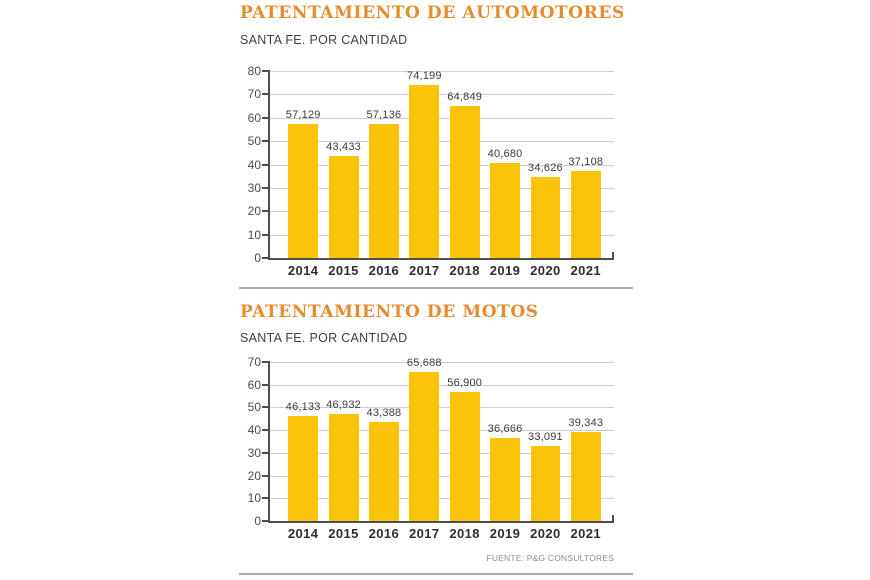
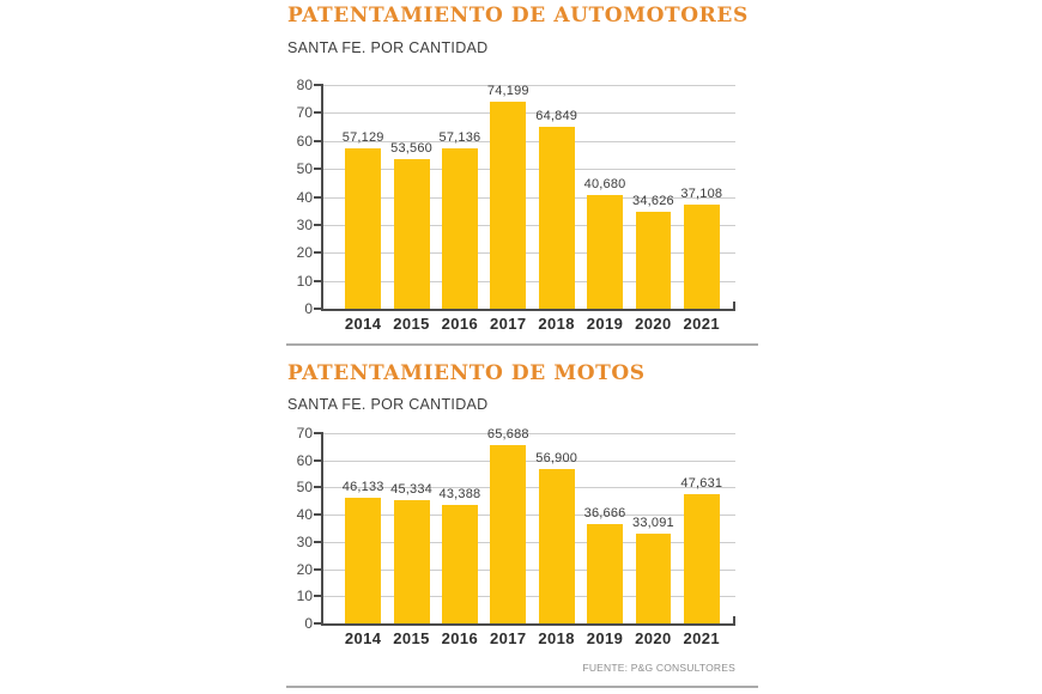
PATENTAMIENTO DE AUTOMOTORES/2015: 43,433 -> 53,560
PATENTAMIENTO DE MOTOS/2015: 46,932 -> 45,334
PATENTAMIENTO DE MOTOS/2021: 39,343 -> 47,631
